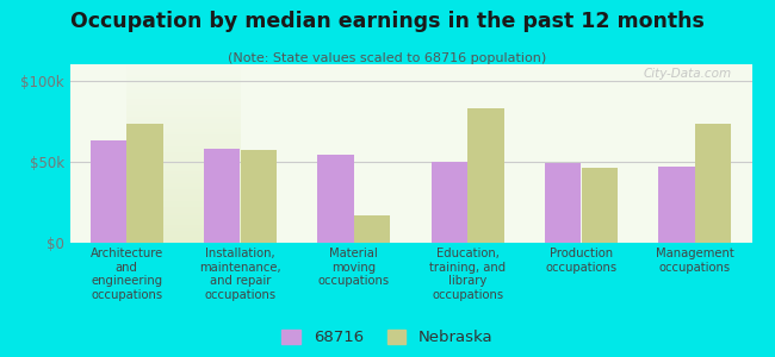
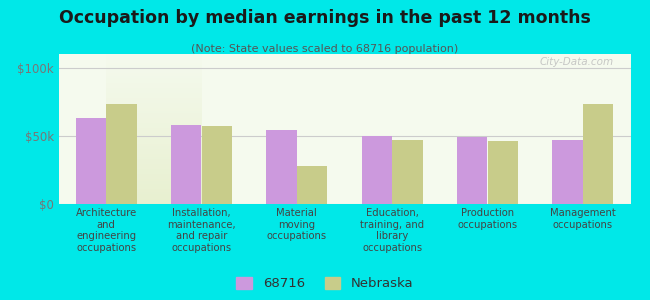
Nebraska/Material moving occupations: $17k -> $28k
Nebraska/Education, training, and library occupations: $83k -> $47k
